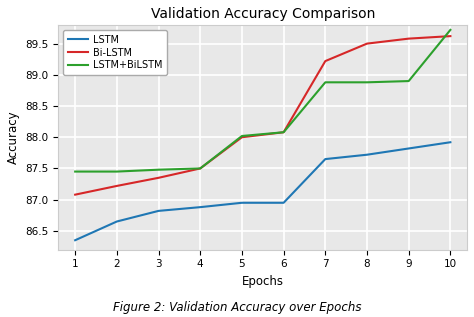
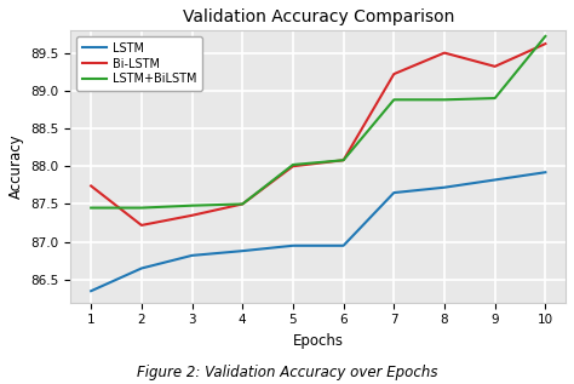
Bi-LSTM/1: 87.08 -> 87.74
Bi-LSTM/9: 89.58 -> 89.32
